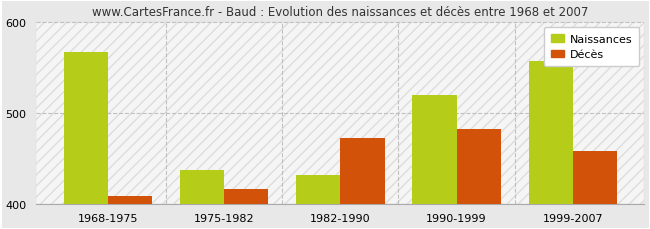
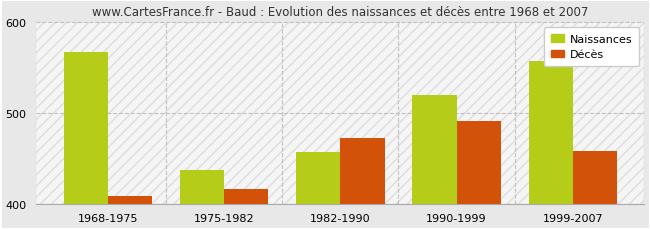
Naissances/1982-1990: 432 -> 457
Décès/1990-1999: 482 -> 491
